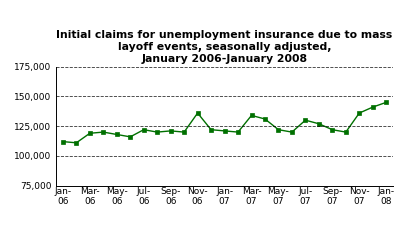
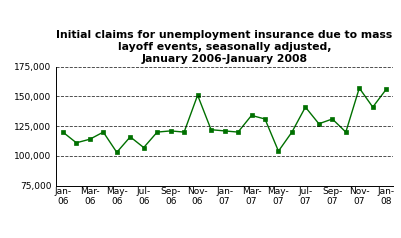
Jan- 06: 112,000 -> 120,000
Mar- 06: 119,000 -> 114,000
May- 06: 118,000 -> 103,000
Jul- 06: 122,000 -> 107,000
Nov- 06: 136,000 -> 151,000
May- 07: 122,000 -> 104,000
Jul- 07: 130,000 -> 141,000
Sep- 07: 122,000 -> 131,000
Nov- 07: 136,000 -> 157,000
Jan- 08: 145,000 -> 156,000
